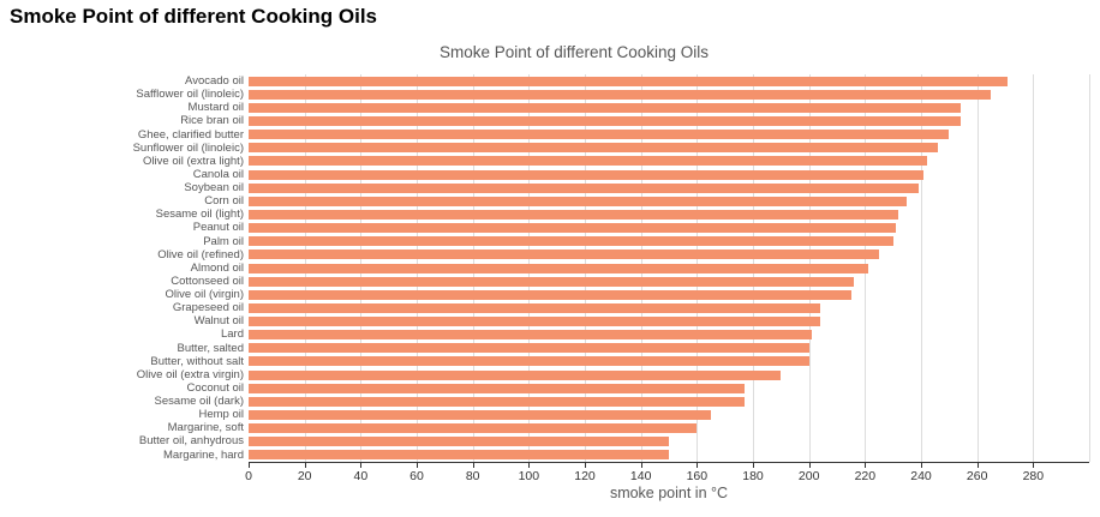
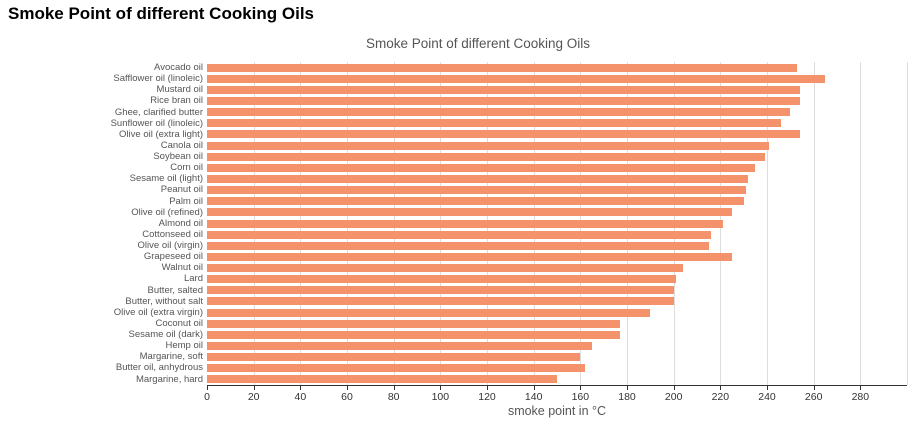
Avocado oil: 271 -> 253
Olive oil (extra light): 242 -> 254
Grapeseed oil: 204 -> 225
Butter oil, anhydrous: 150 -> 162
